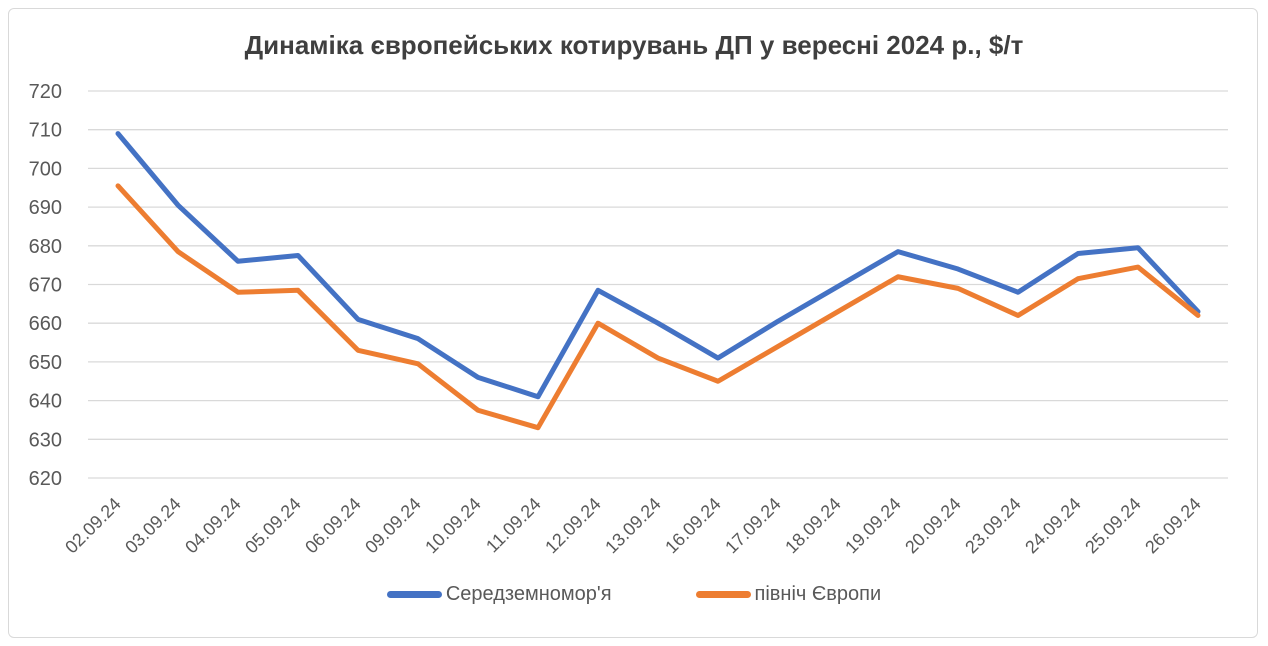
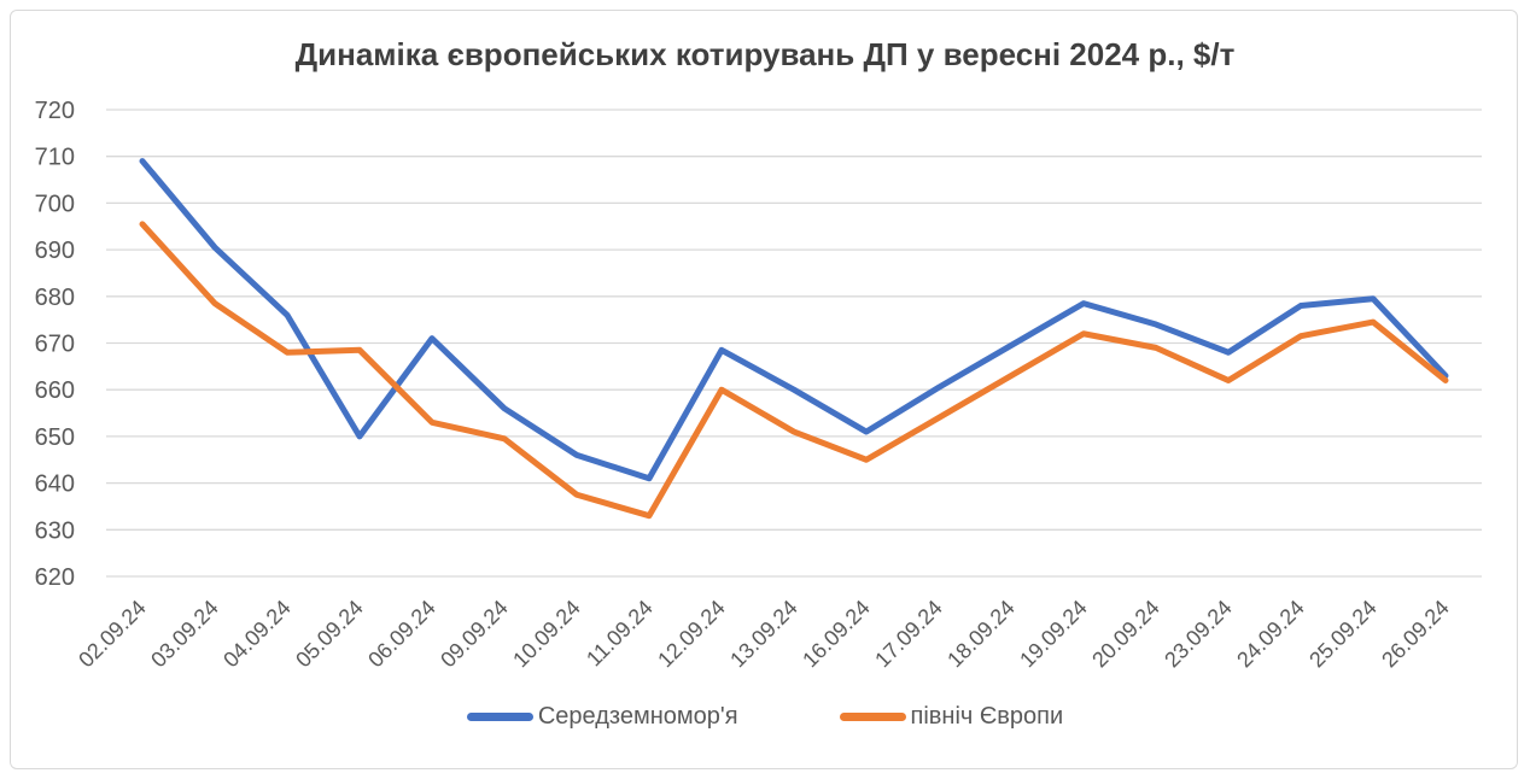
Середземномор'я/05.09.24: 678 -> 650
Середземномор'я/06.09.24: 661 -> 671
